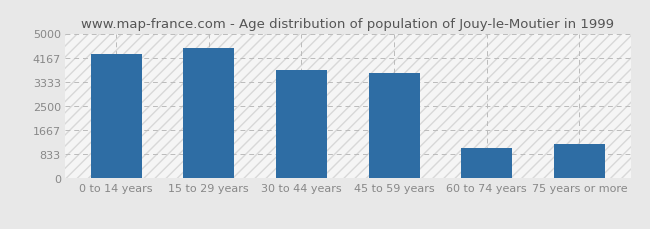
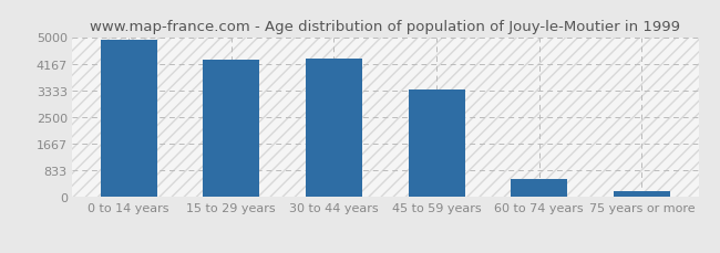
0 to 14 years: 4300 -> 4930
15 to 29 years: 4500 -> 4280
30 to 44 years: 3750 -> 4310
45 to 59 years: 3650 -> 3370
60 to 74 years: 1050 -> 560
75 years or more: 1200 -> 190
